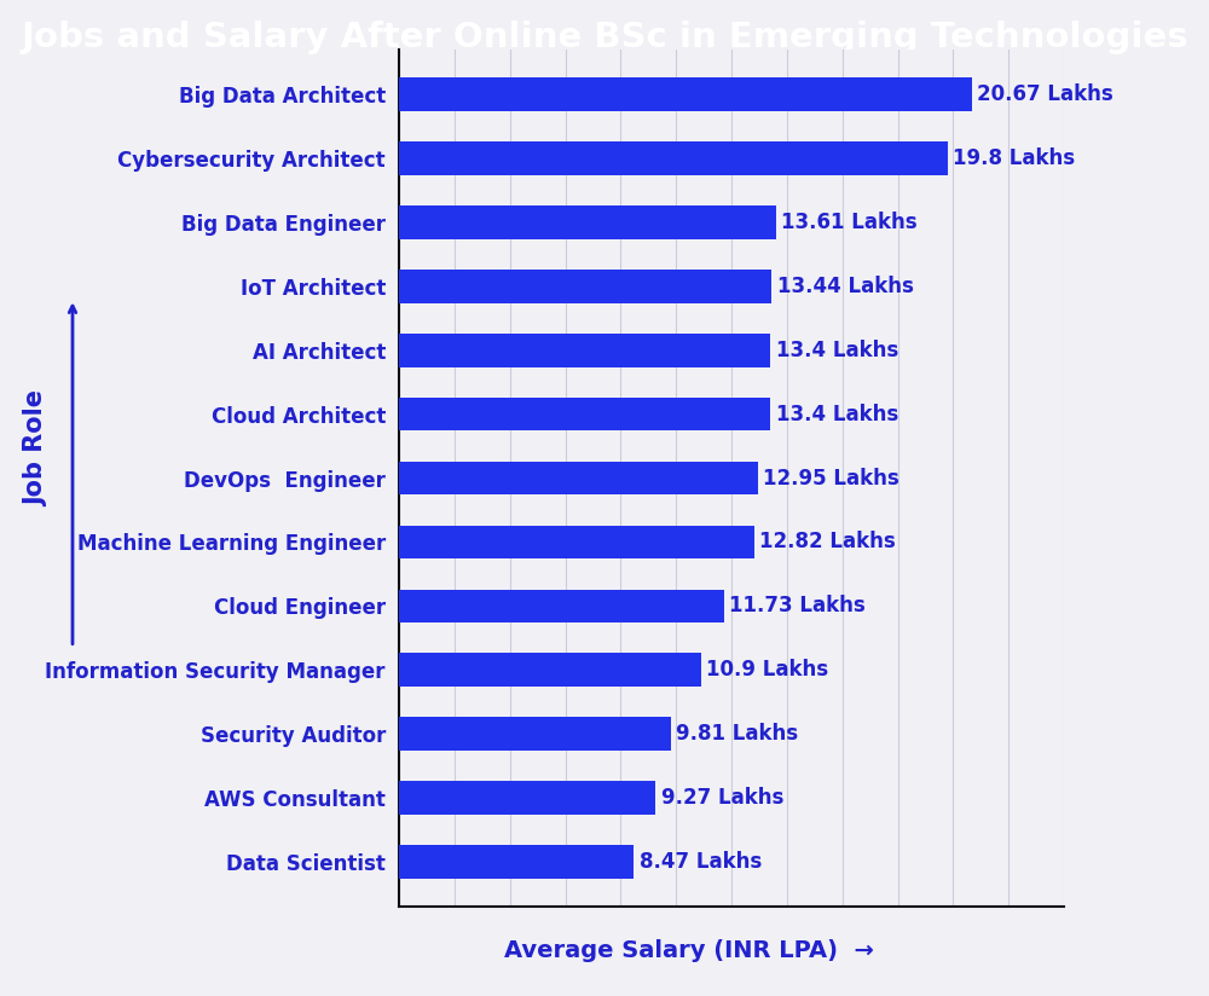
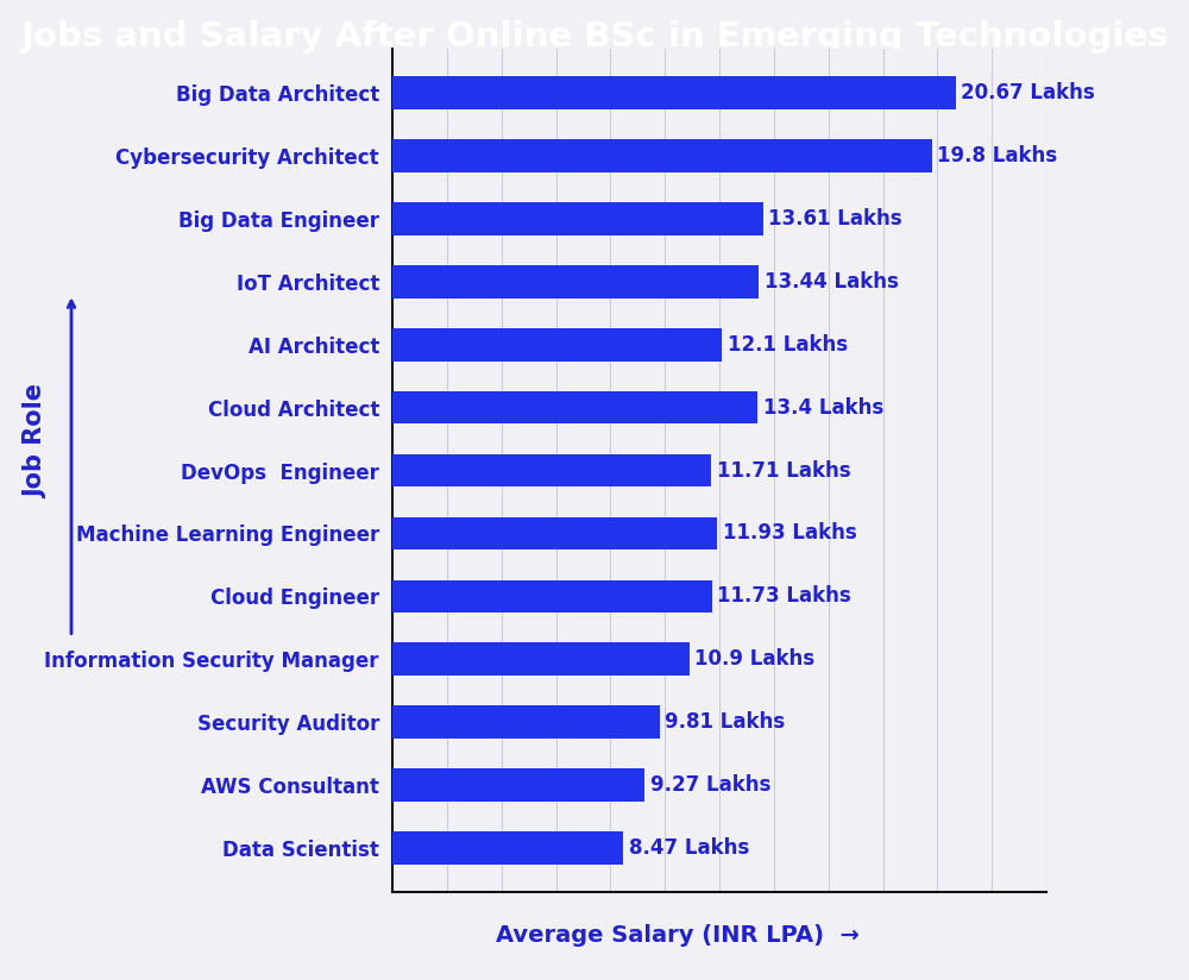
AI Architect: 13.4 -> 12.1
DevOps Engineer: 12.95 -> 11.71
Machine Learning Engineer: 12.82 -> 11.93
